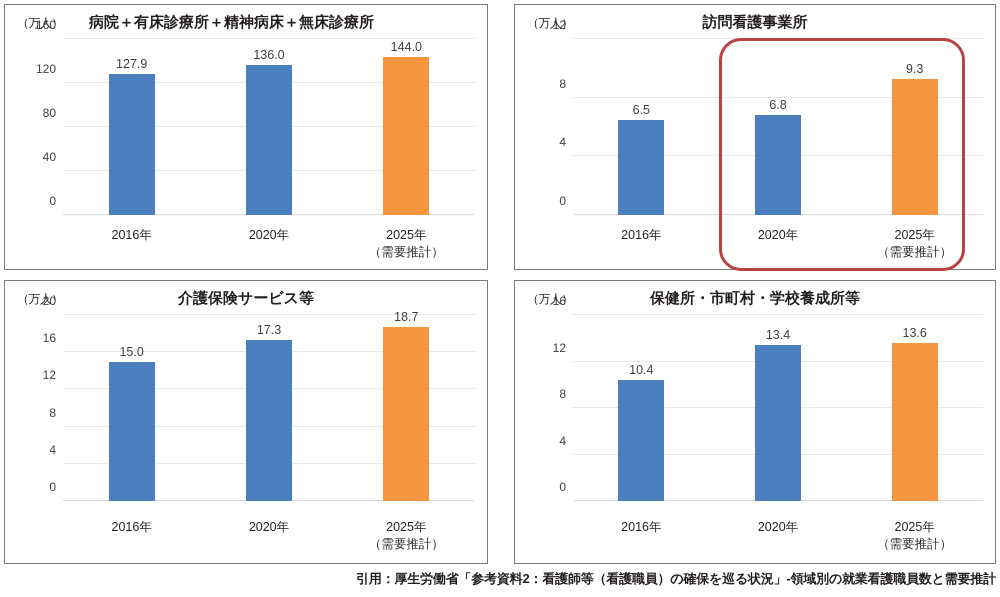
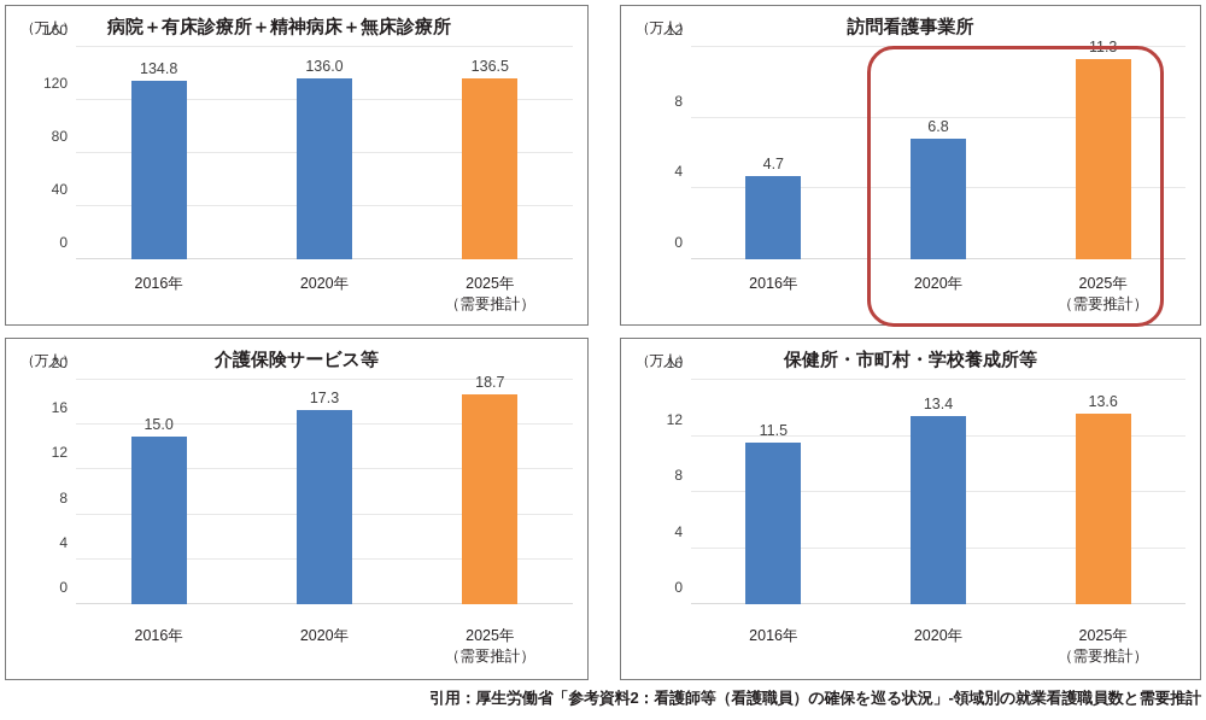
病院＋有床診療所＋精神病床＋無床診療所/2016年: 127.9 -> 134.8
病院＋有床診療所＋精神病床＋無床診療所/2025年: 144.0 -> 136.5
訪問看護事業所/2016年: 6.5 -> 4.7
訪問看護事業所/2025年: 9.3 -> 11.3
保健所・市町村・学校養成所等/2016年: 10.4 -> 11.5
